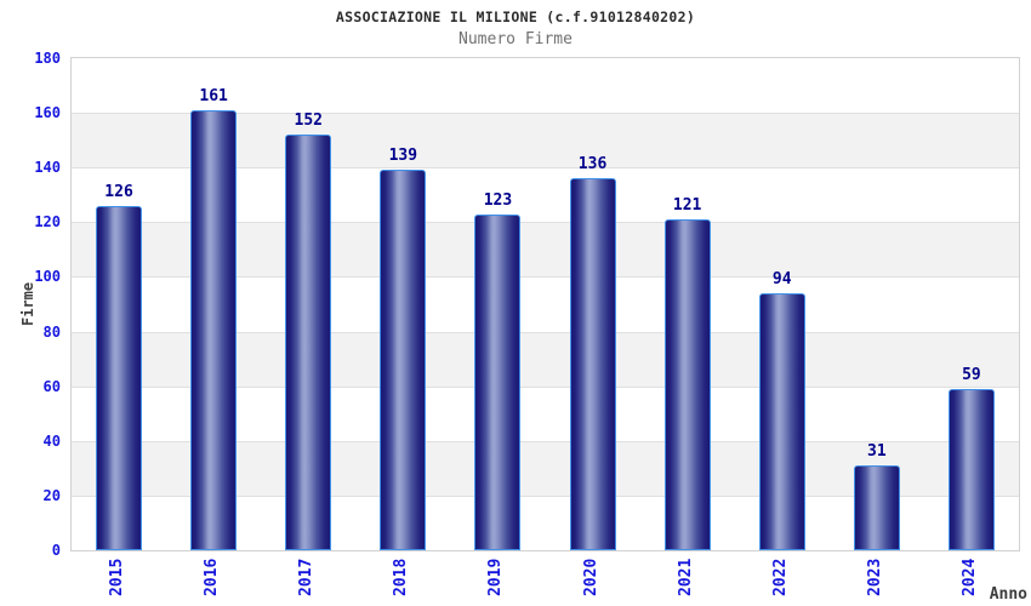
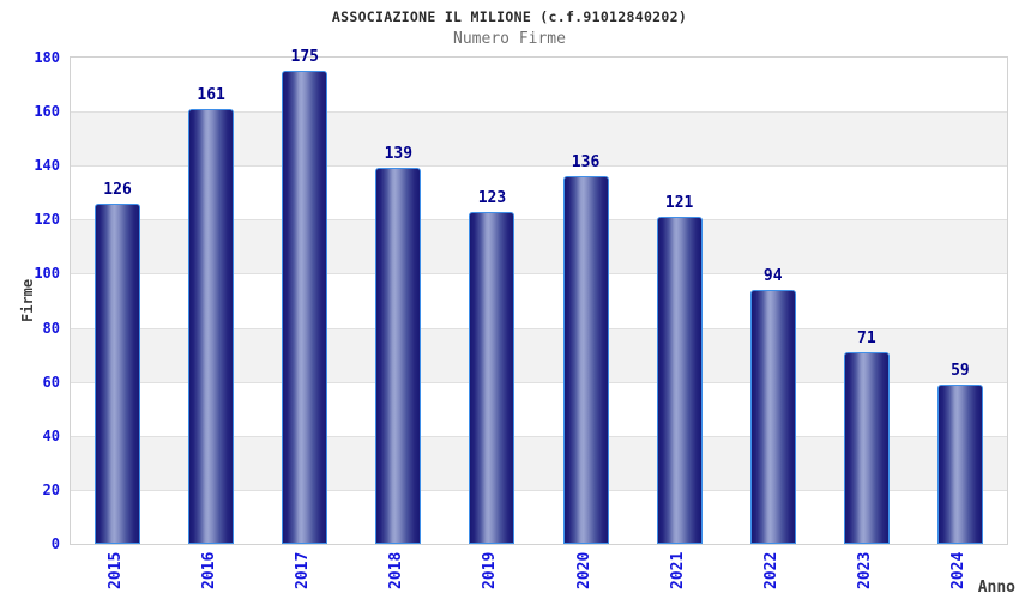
2017: 152 -> 175
2023: 31 -> 71
